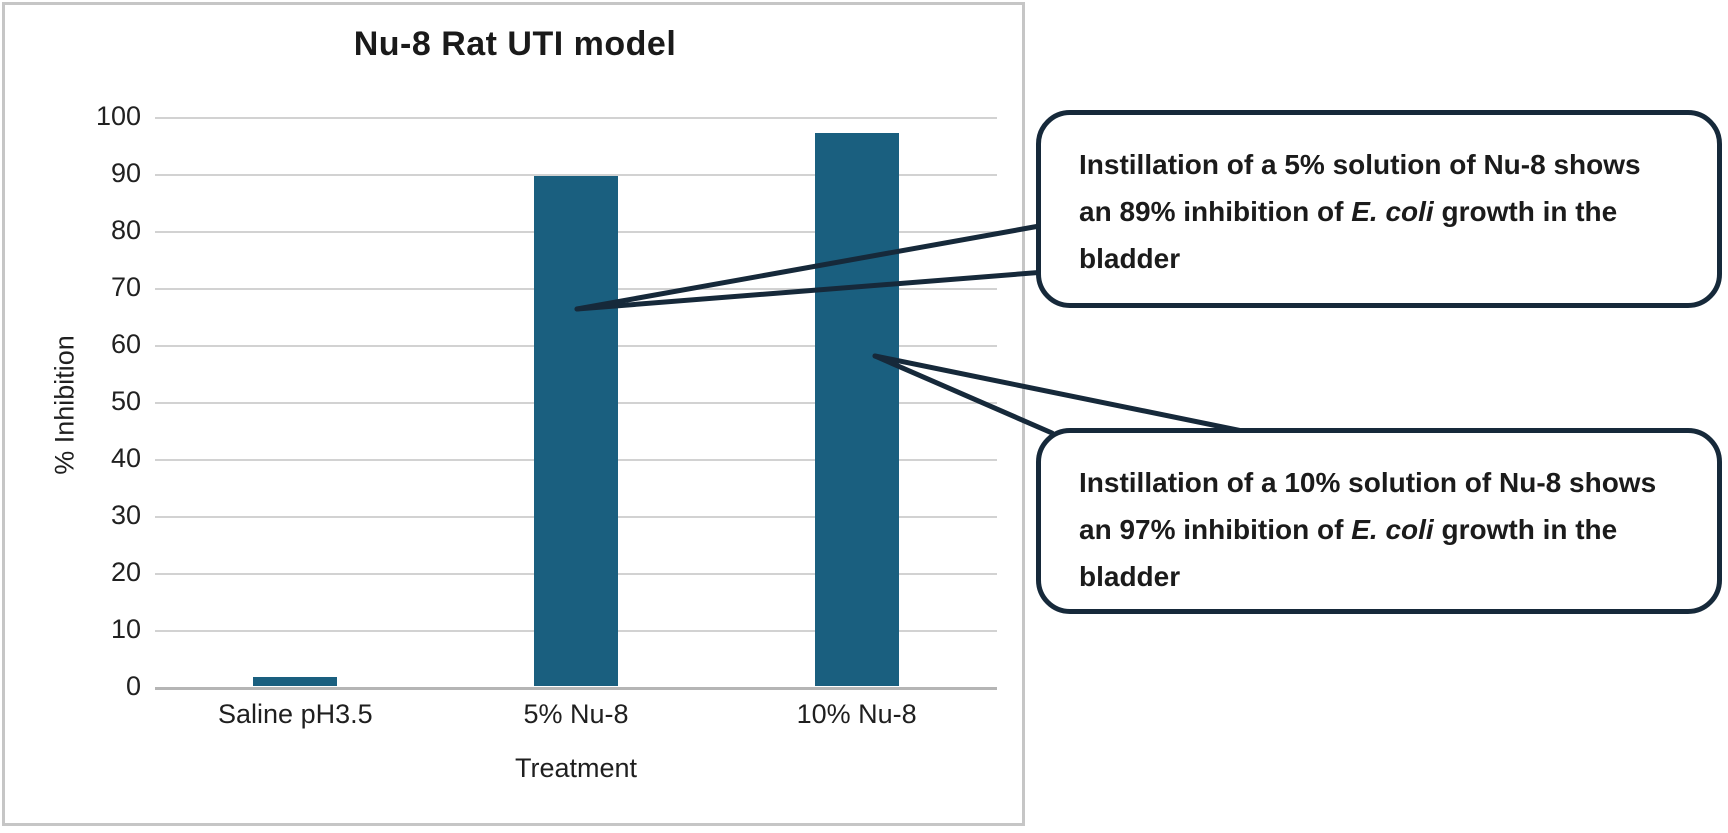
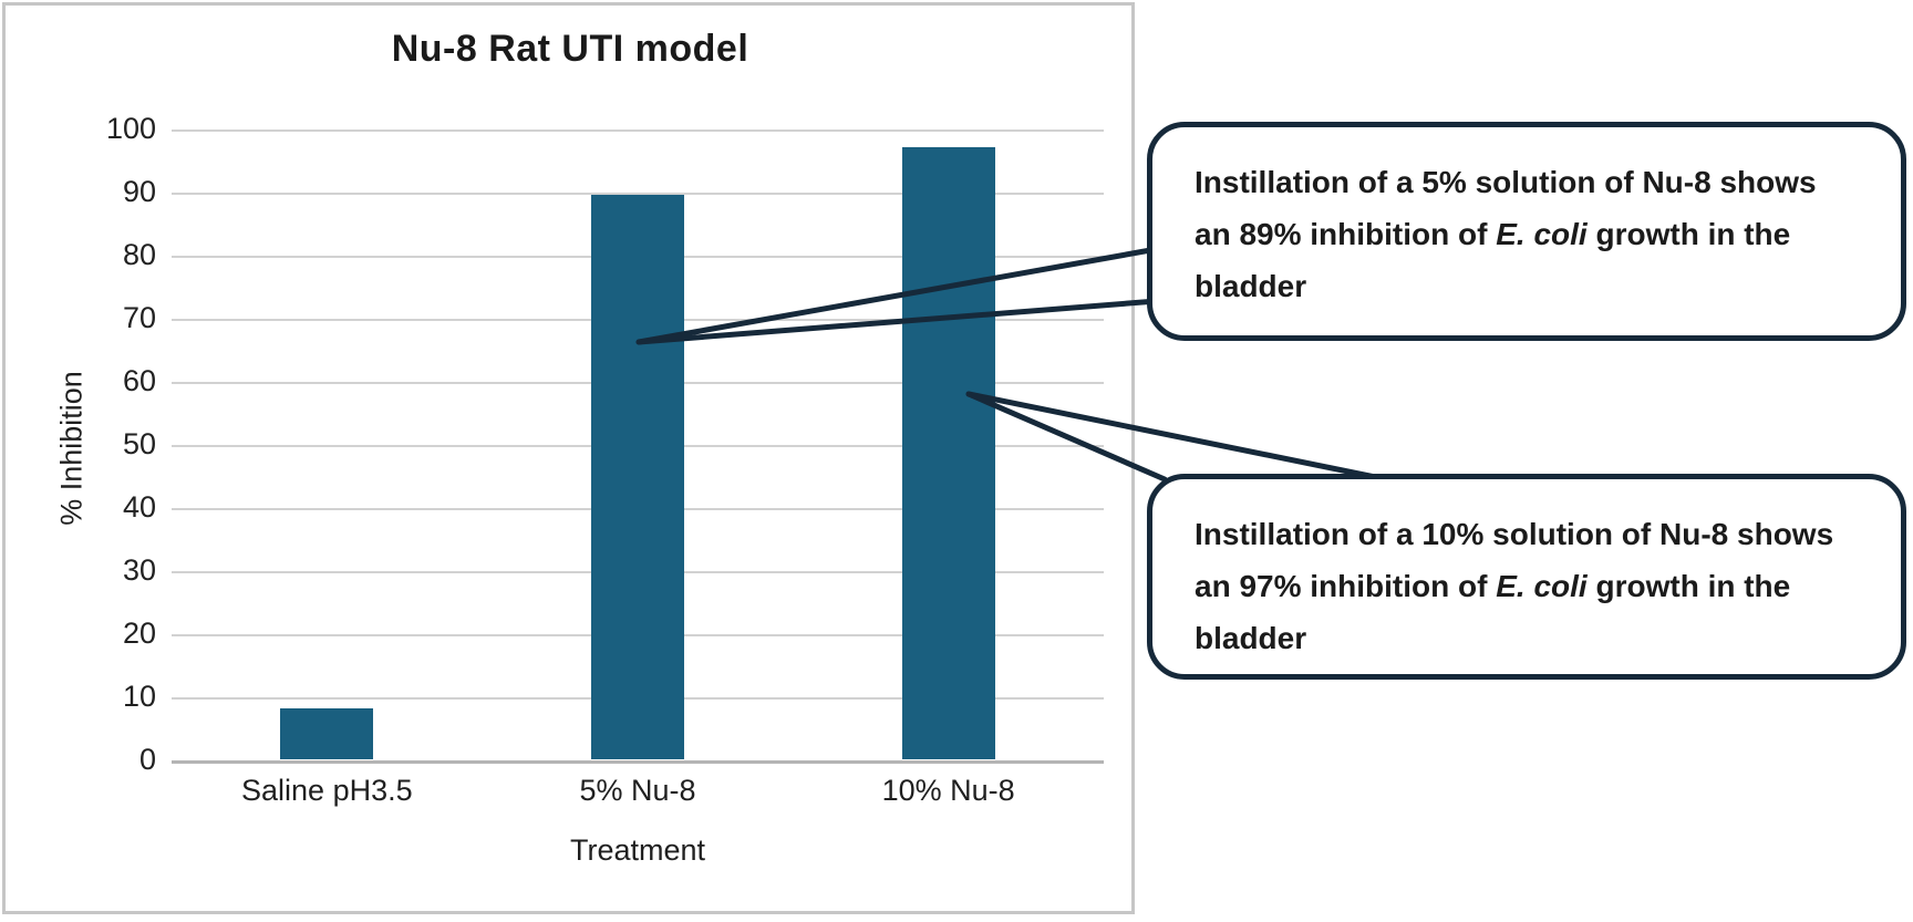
Saline pH3.5: 2 -> 8
